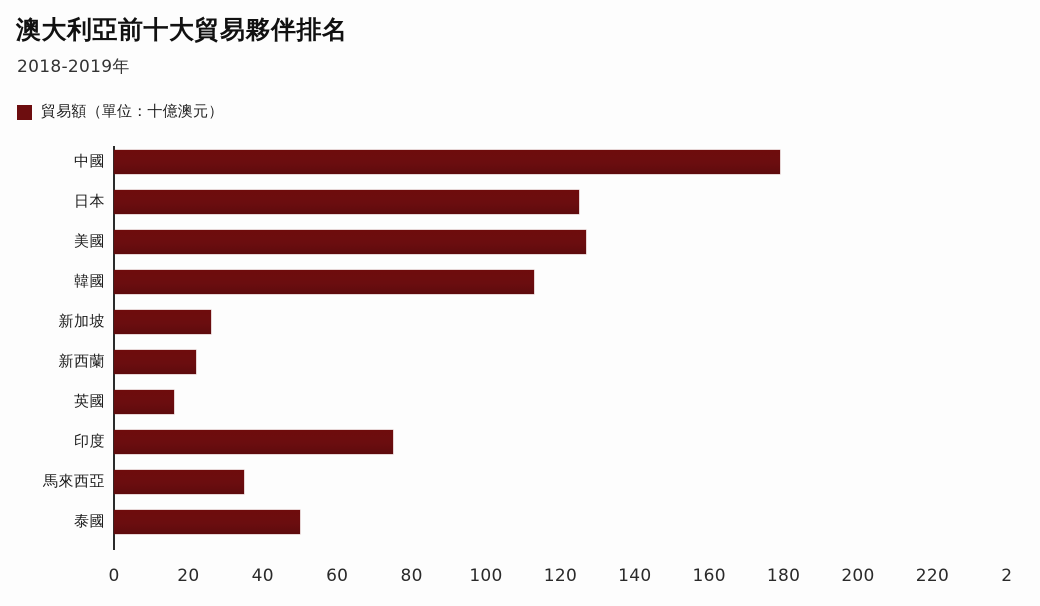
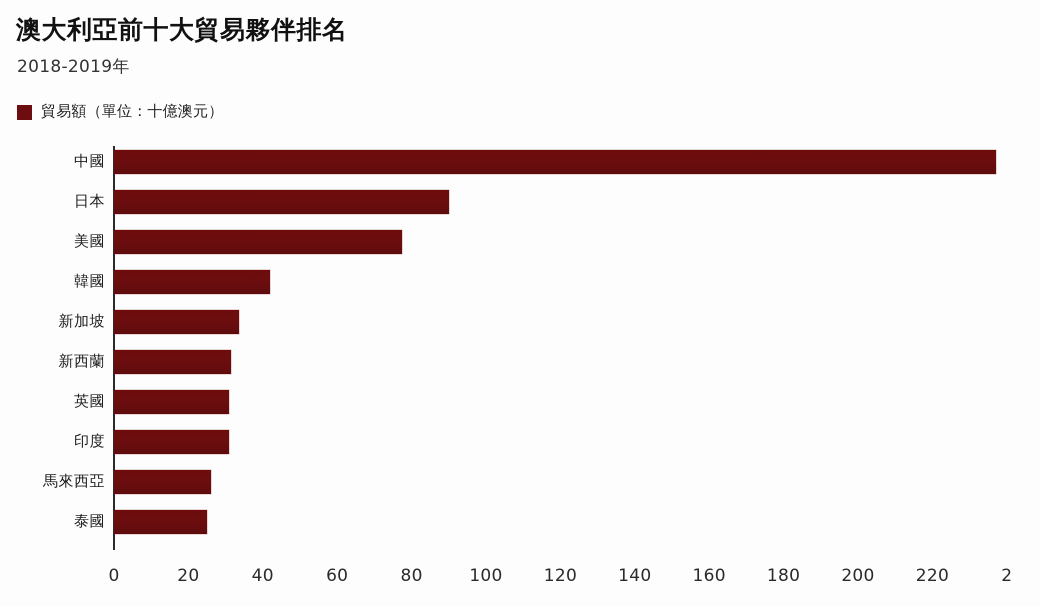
中國: 179 -> 237
日本: 125 -> 90
美國: 127 -> 78
韓國: 113 -> 42
新加坡: 26 -> 34
新西蘭: 22 -> 32
英國: 16 -> 31
印度: 75 -> 31
馬來西亞: 35 -> 26
泰國: 50 -> 25
